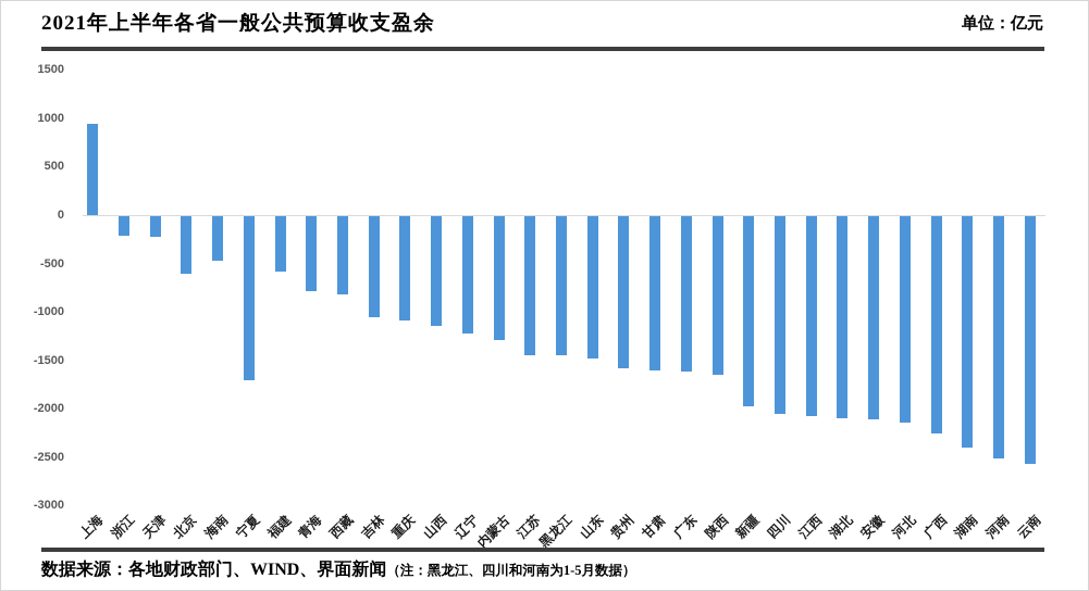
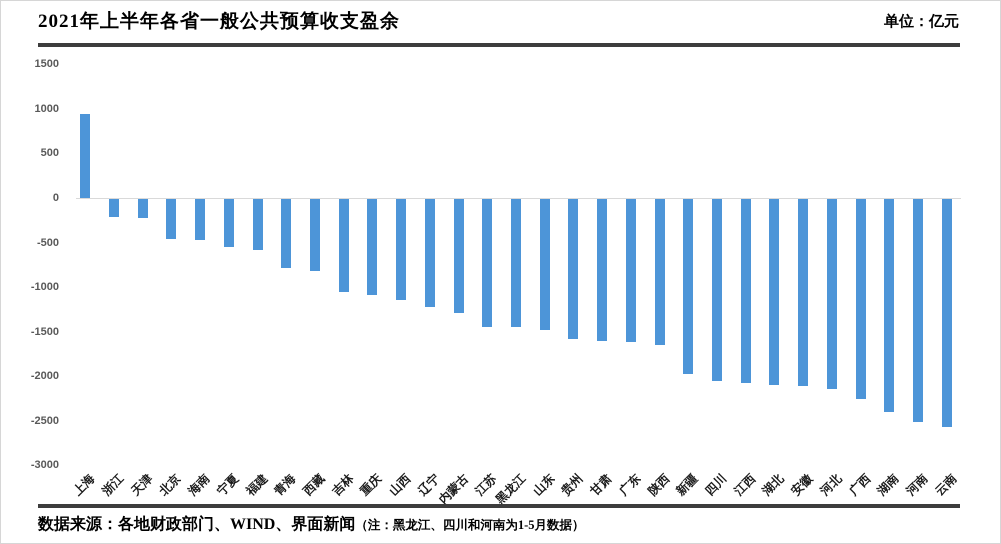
北京: -600 -> -400
宁夏: -1700 -> -500
